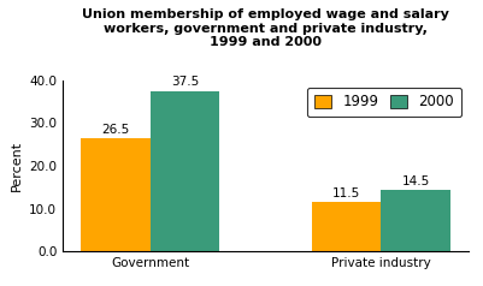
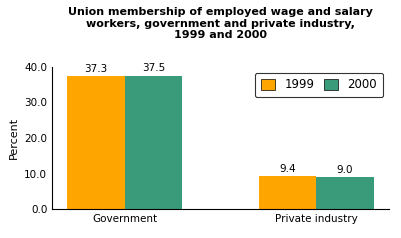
1999/Government: 26.5 -> 37.3
1999/Private industry: 11.5 -> 9.4
2000/Private industry: 14.5 -> 9.0
